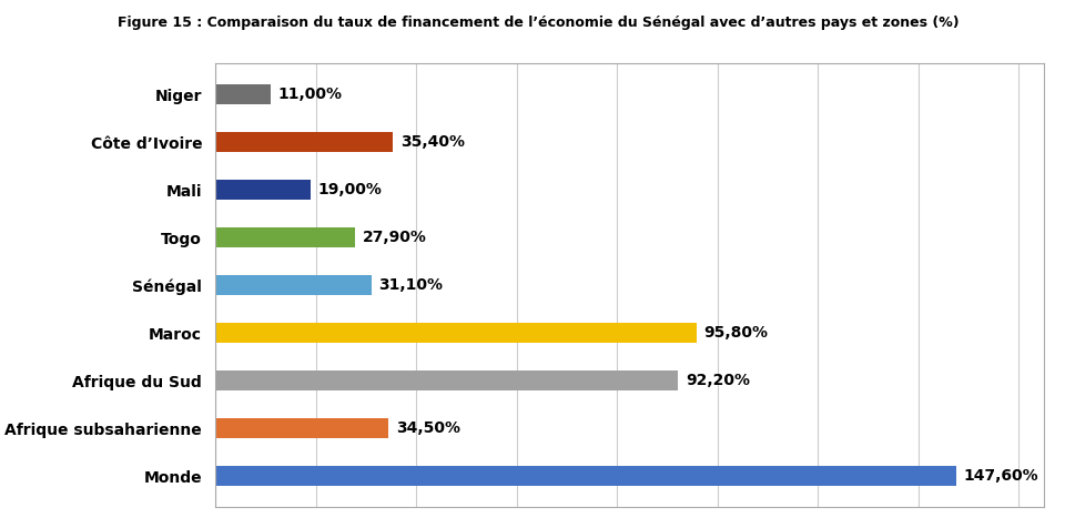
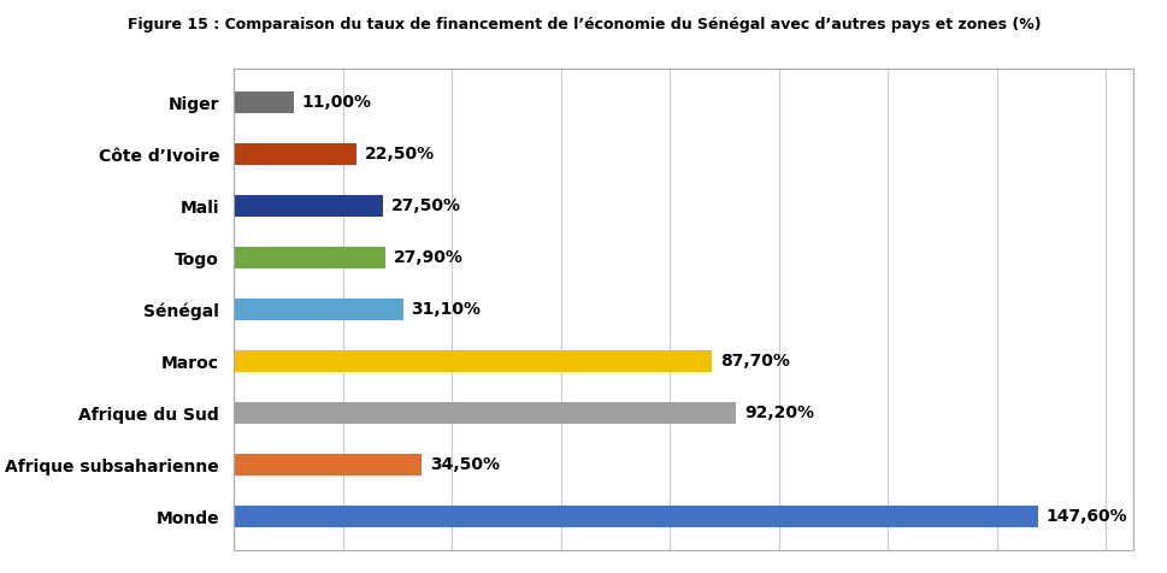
Côte d’Ivoire: 35,40% -> 22,50%
Mali: 19,00% -> 27,50%
Maroc: 95,80% -> 87,70%
